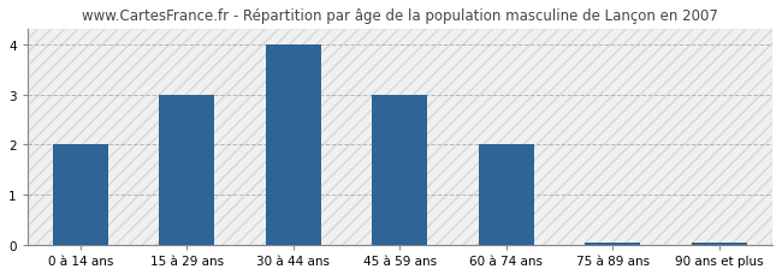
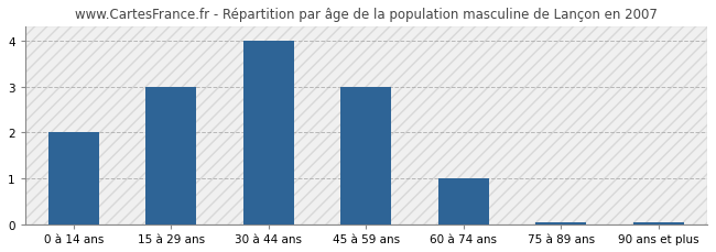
60 à 74 ans: 2.00 -> 1.00
